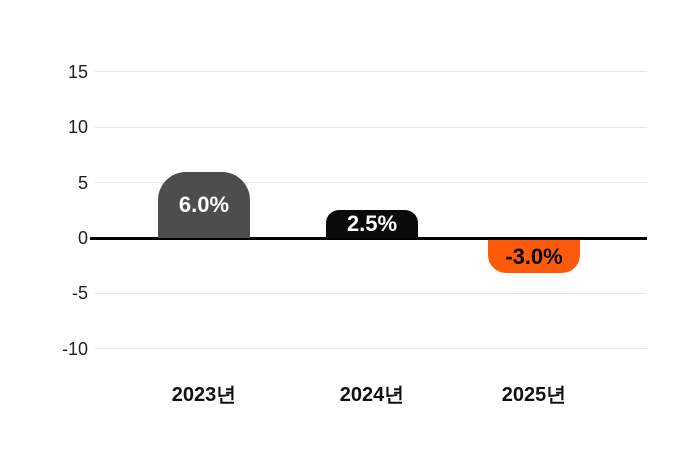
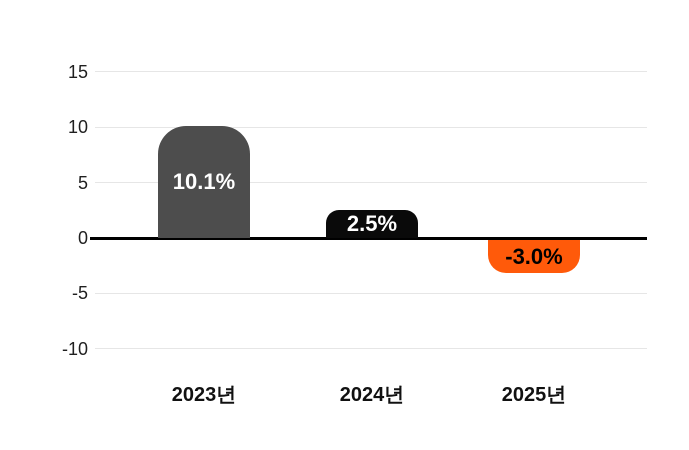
2023년: 6.0% -> 10.1%
